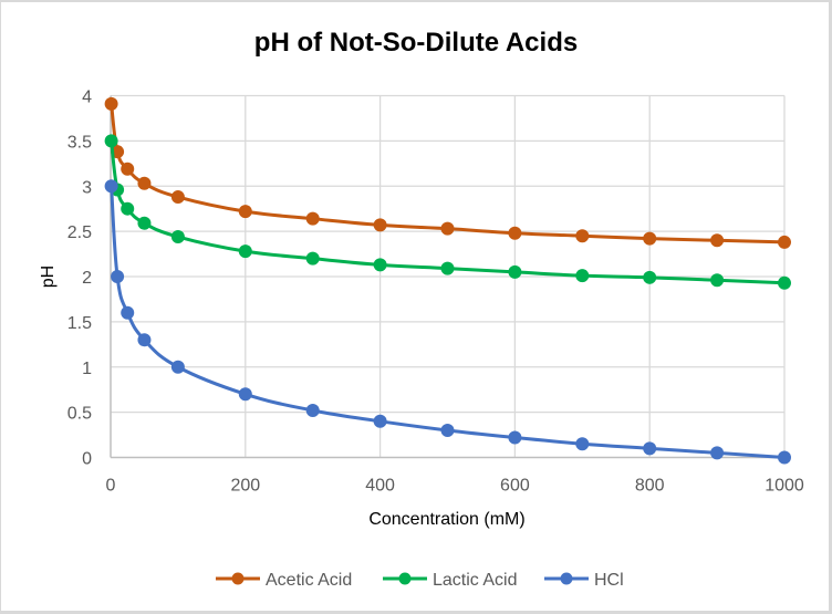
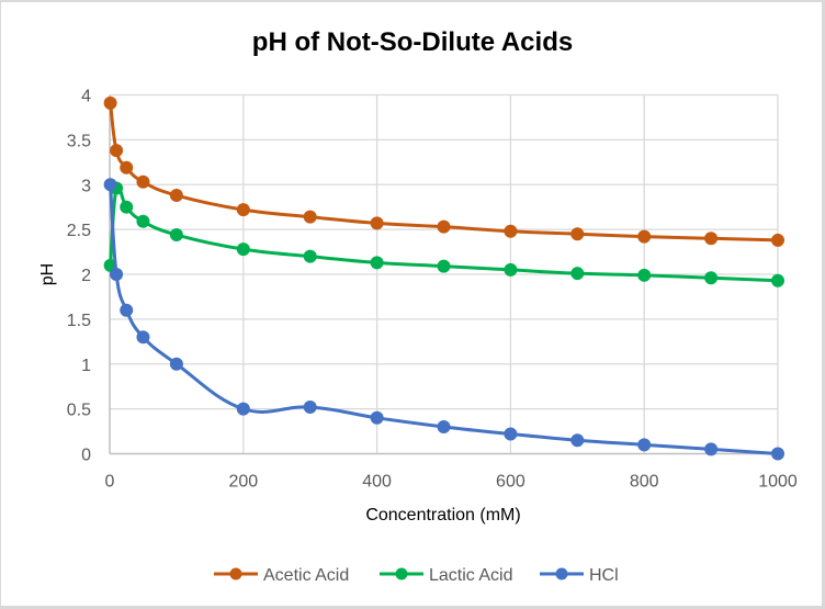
Lactic Acid/1: 3.5 -> 2.1
HCl/200: 0.7 -> 0.5
